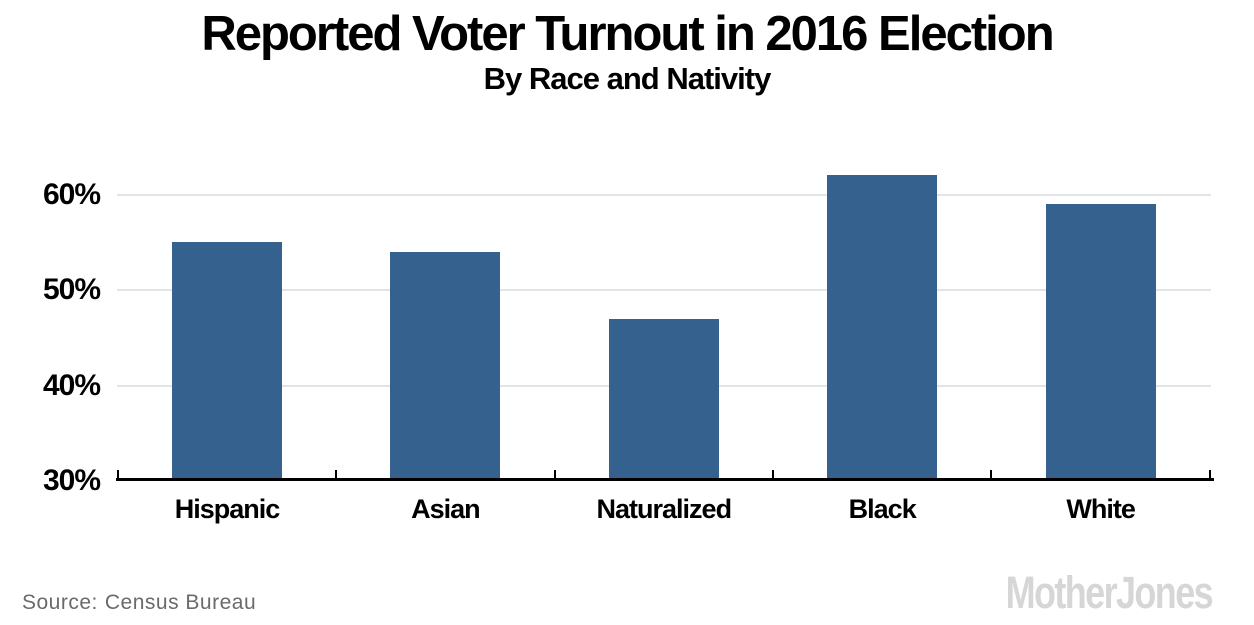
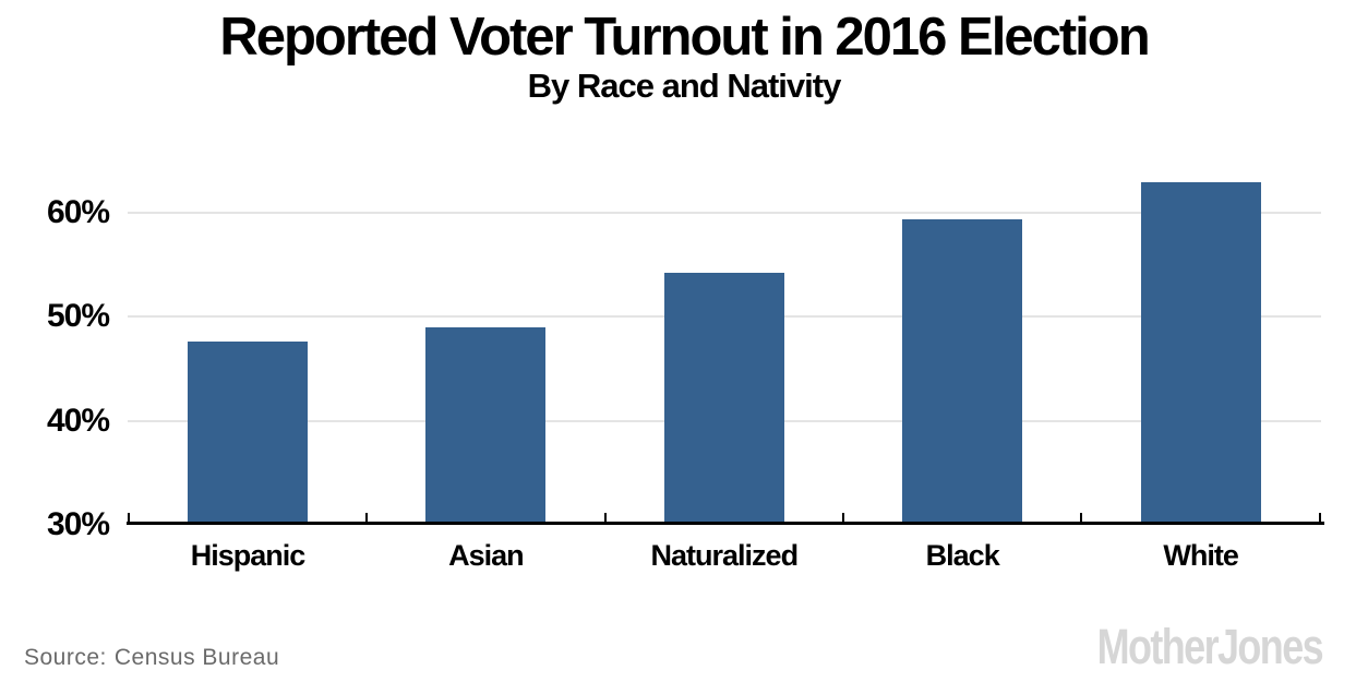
Hispanic: 55% -> 48%
Asian: 54% -> 49%
Naturalized: 47% -> 54%
Black: 62% -> 59%
White: 59% -> 63%
